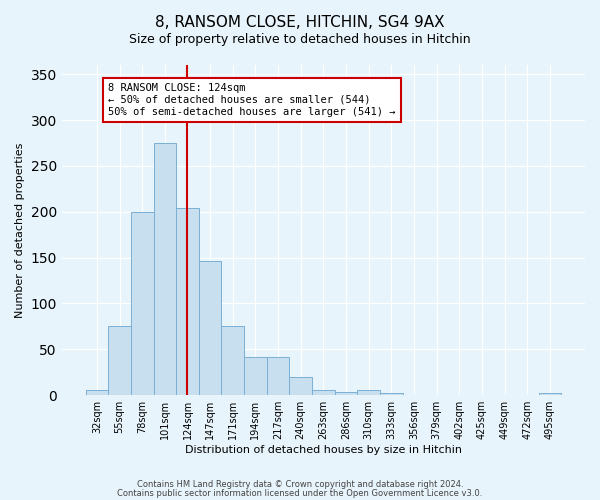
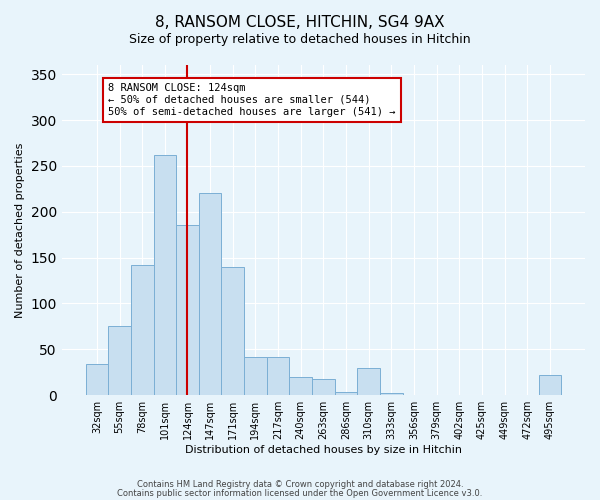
32sqm: 6 -> 34
78sqm: 200 -> 142
101sqm: 275 -> 262
124sqm: 204 -> 186
147sqm: 146 -> 220
171sqm: 75 -> 140
263sqm: 6 -> 18
310sqm: 6 -> 30
495sqm: 2 -> 22
